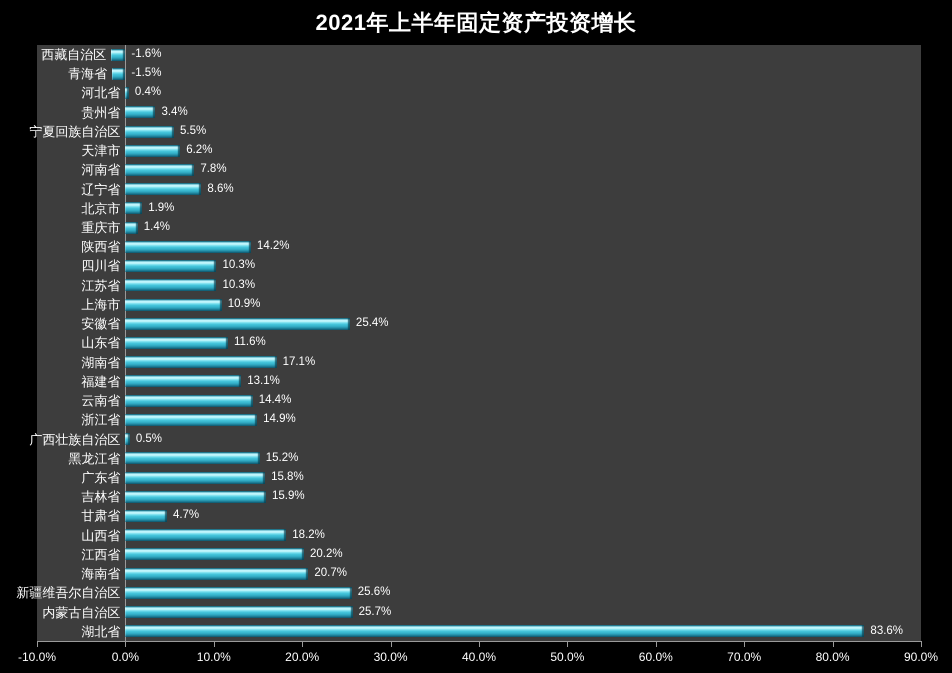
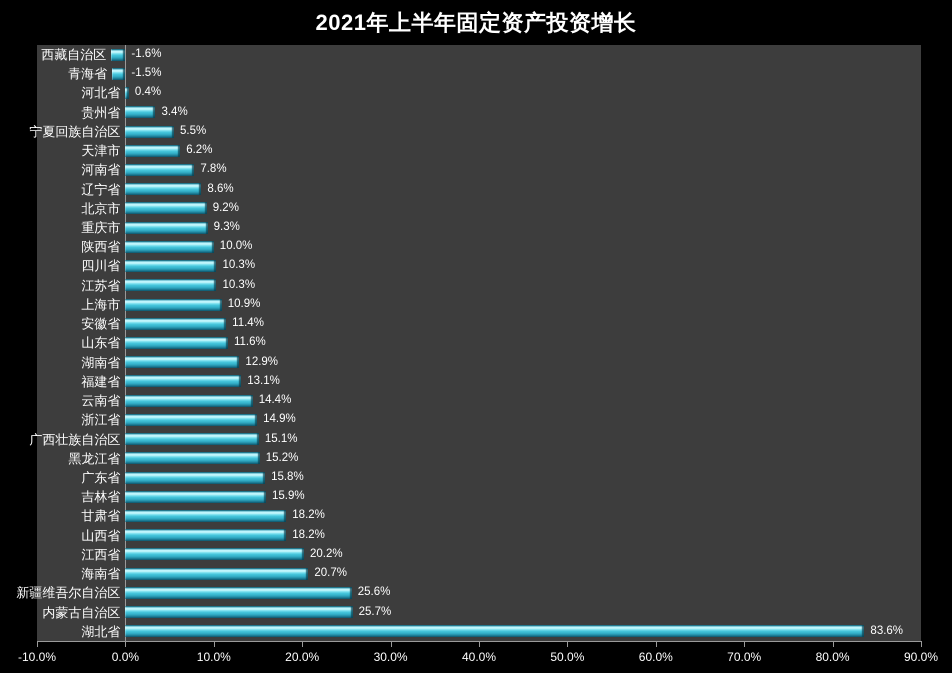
北京市: 1.9% -> 9.2%
重庆市: 1.4% -> 9.3%
陕西省: 14.2% -> 10.0%
安徽省: 25.4% -> 11.4%
湖南省: 17.1% -> 12.9%
广西壮族自治区: 0.5% -> 15.1%
甘肃省: 4.7% -> 18.2%
